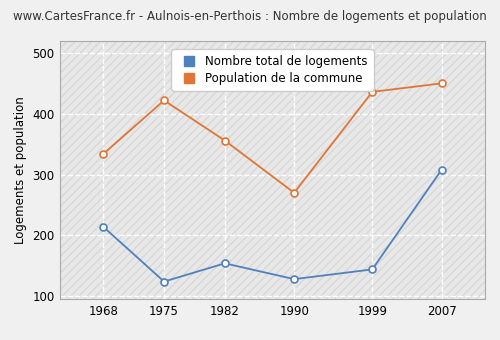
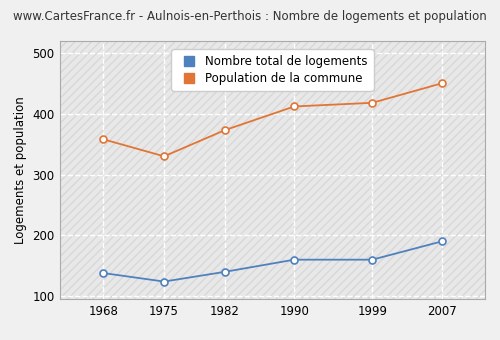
Nombre total de logements/1968: 214 -> 138
Population de la commune/1968: 334 -> 358
Population de la commune/1975: 422 -> 330
Nombre total de logements/1982: 154 -> 140
Population de la commune/1982: 356 -> 373
Nombre total de logements/1990: 128 -> 160
Population de la commune/1990: 270 -> 412
Nombre total de logements/1999: 144 -> 160
Population de la commune/1999: 436 -> 418
Nombre total de logements/2007: 308 -> 190
